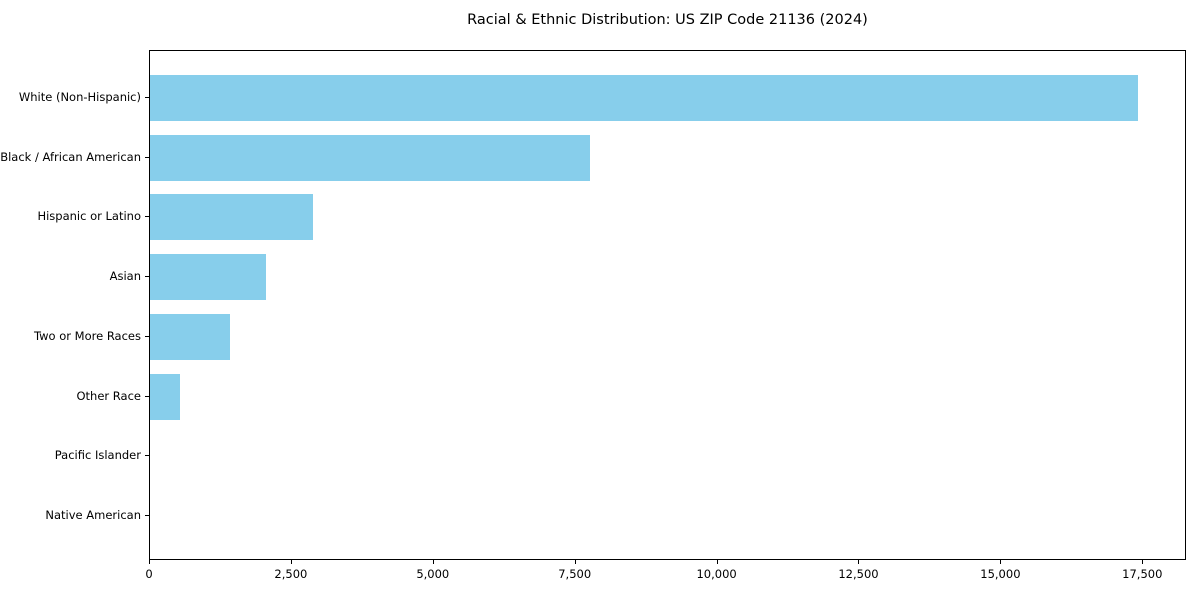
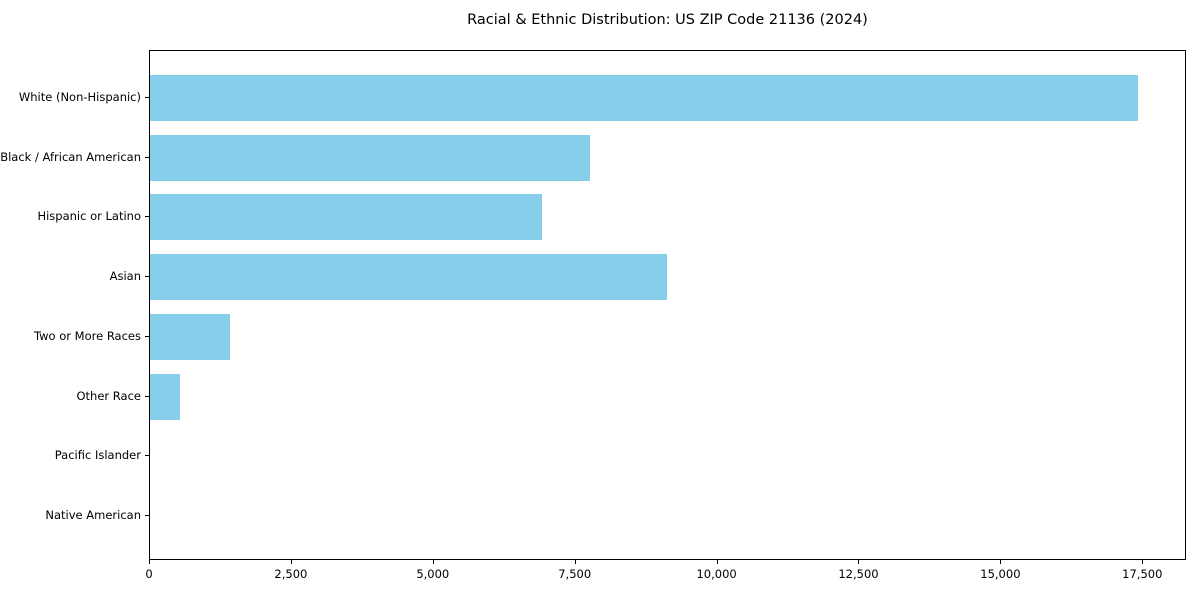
Hispanic or Latino: 2900 -> 6900
Asian: 2000 -> 9100
